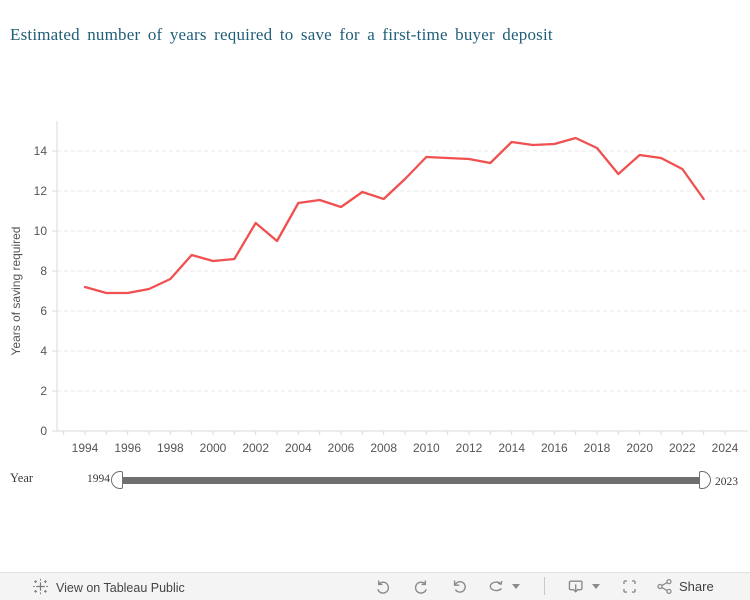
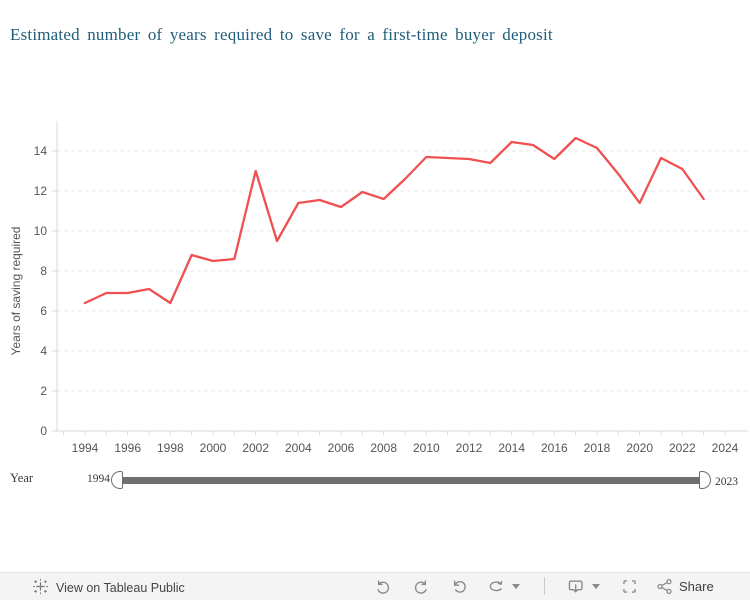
1994: 7.2 -> 6.4
1998: 7.6 -> 6.4
2002: 10.4 -> 13.0
2016: 14.3 -> 13.6
2020: 13.8 -> 11.4
